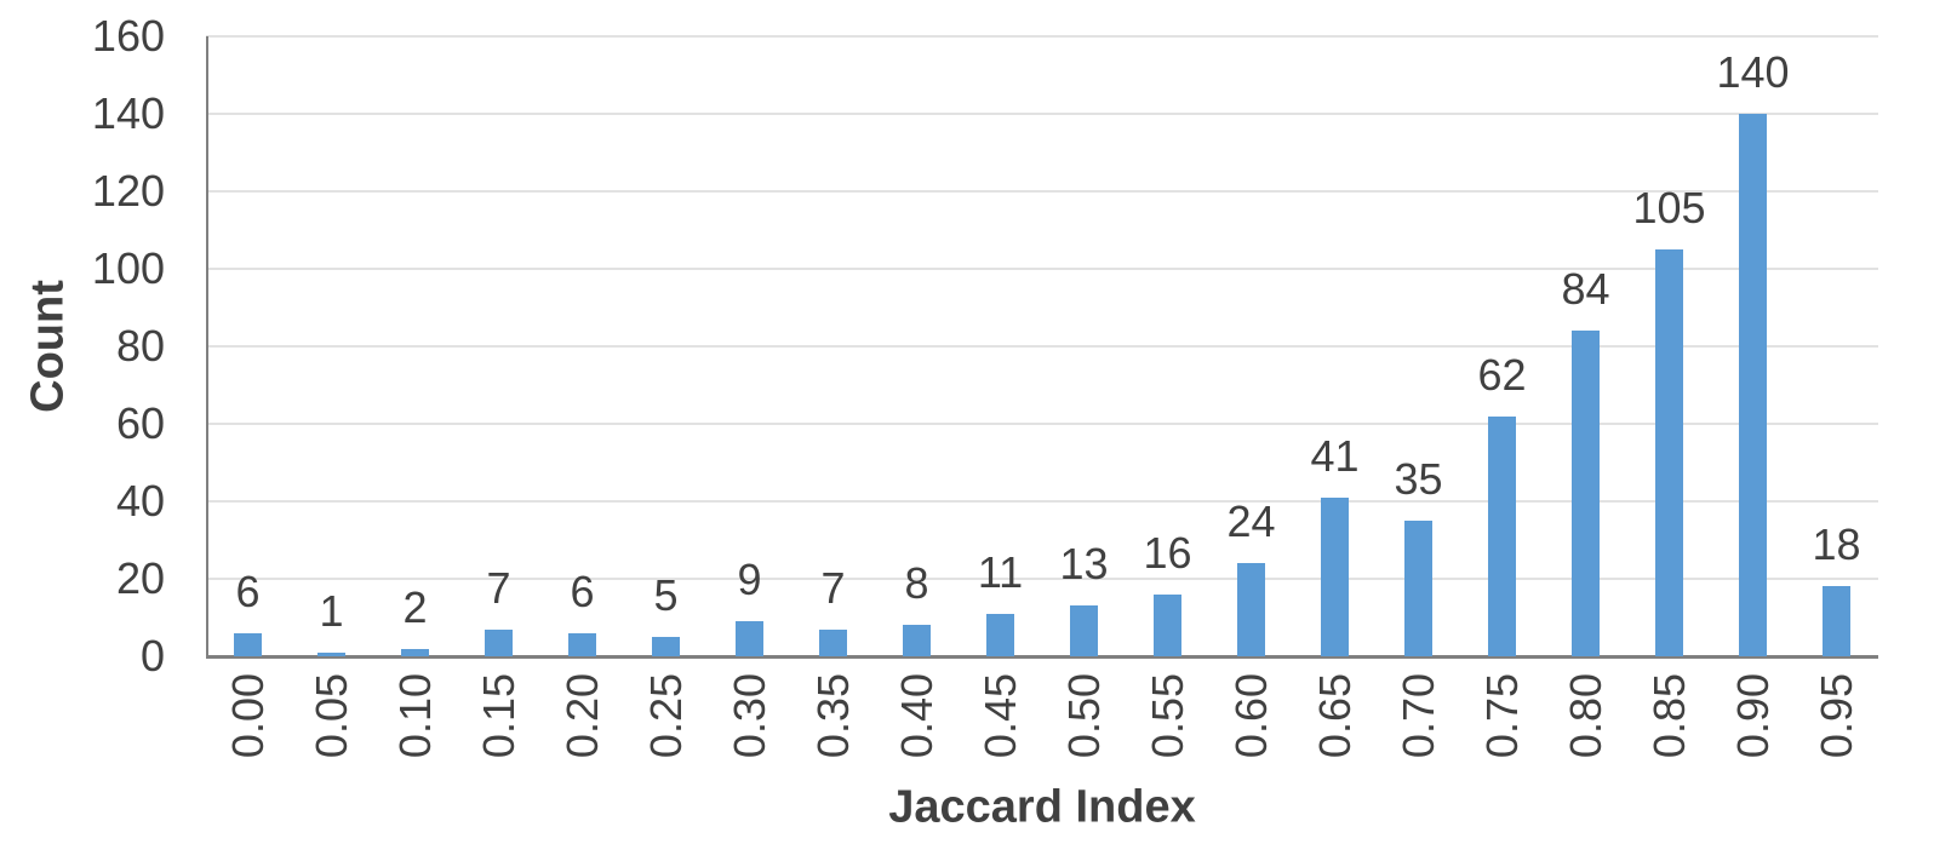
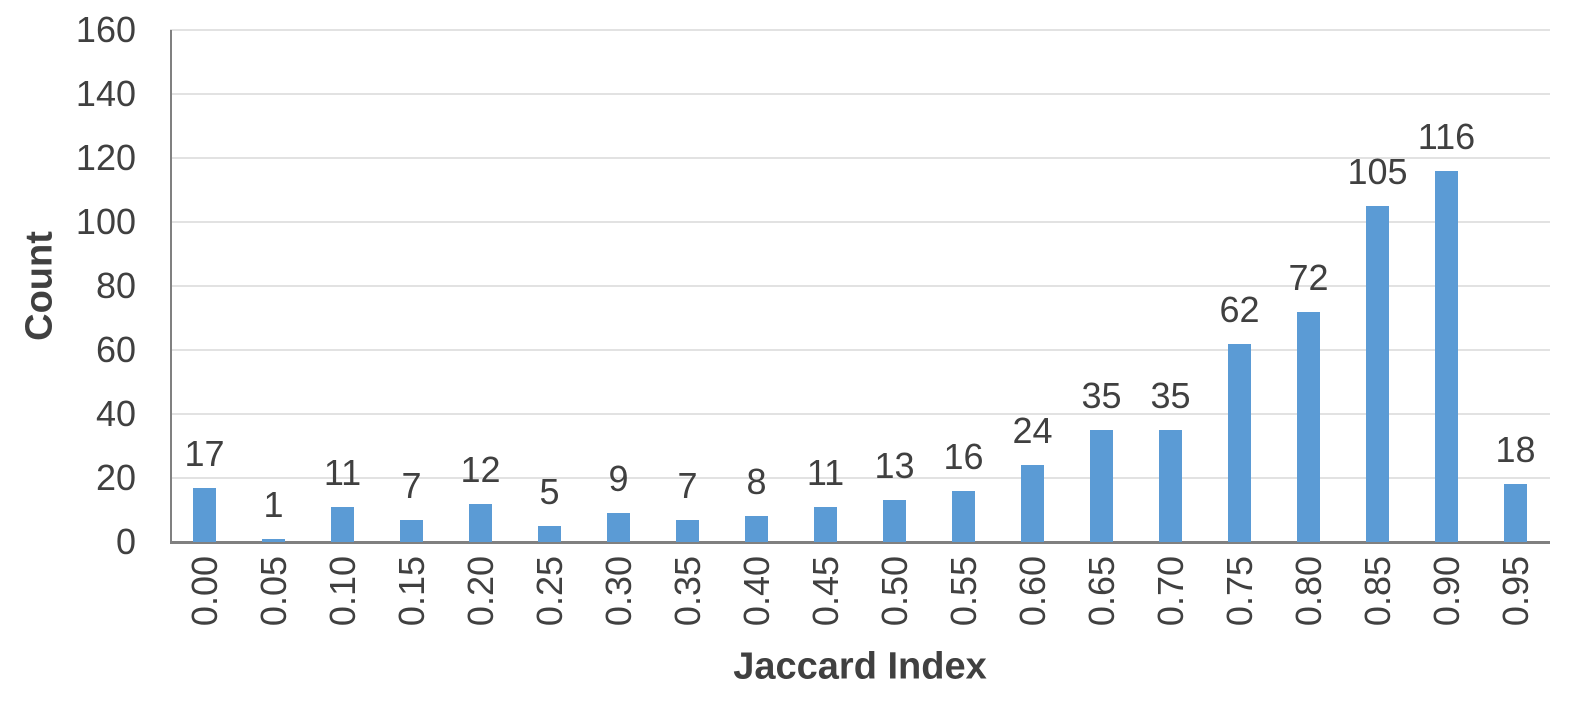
0.00: 6 -> 17
0.10: 2 -> 11
0.20: 6 -> 12
0.65: 41 -> 35
0.80: 84 -> 72
0.90: 140 -> 116
